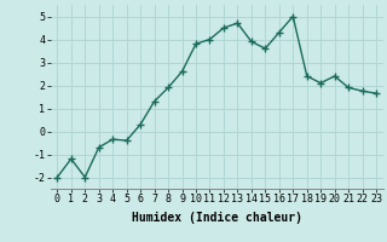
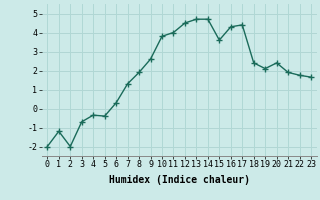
14: 3.9 -> 4.7
17: 5.0 -> 4.4
